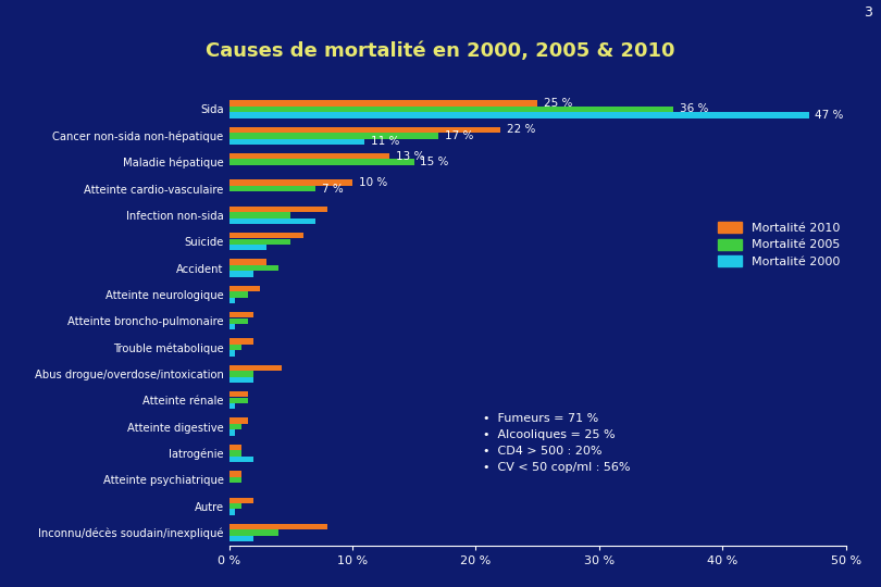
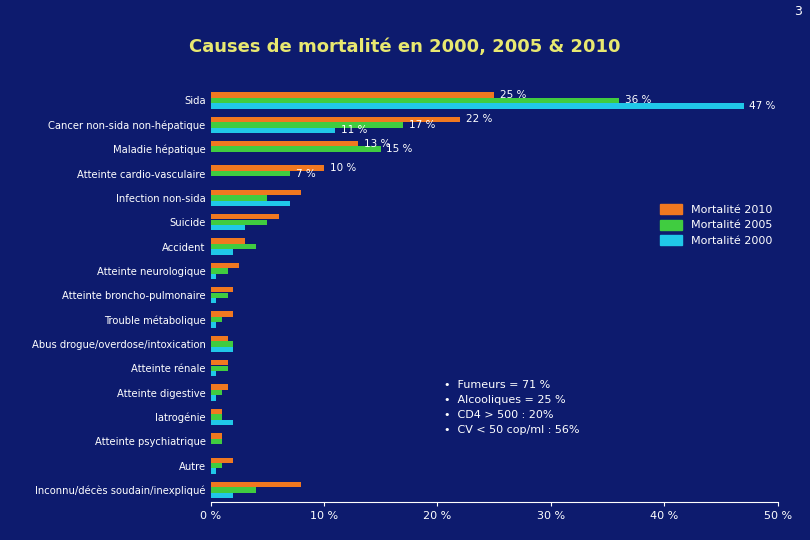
Mortalité 2010/Abus drogue/overdose/intoxication: 4.3 % -> 1.5 %
